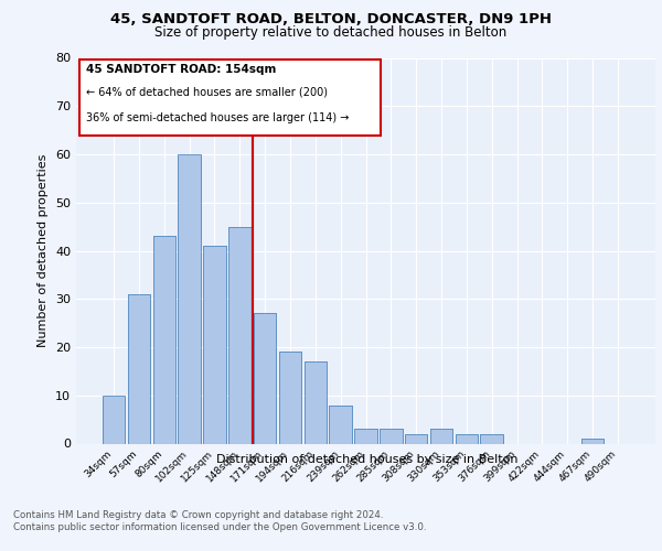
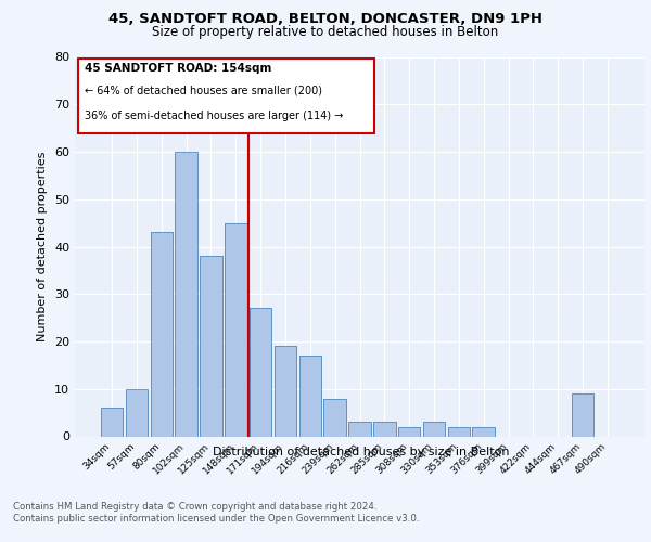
34sqm: 10 -> 6
57sqm: 31 -> 10
125sqm: 41 -> 38
467sqm: 1 -> 9
